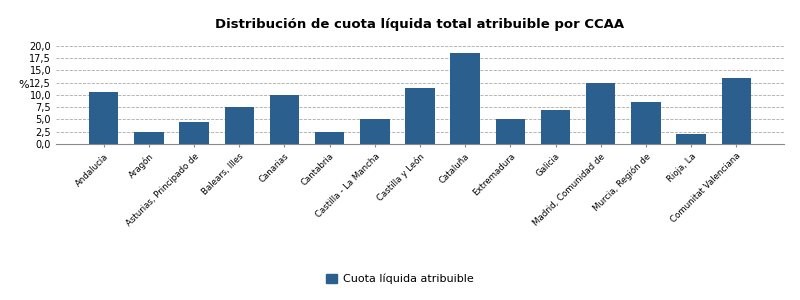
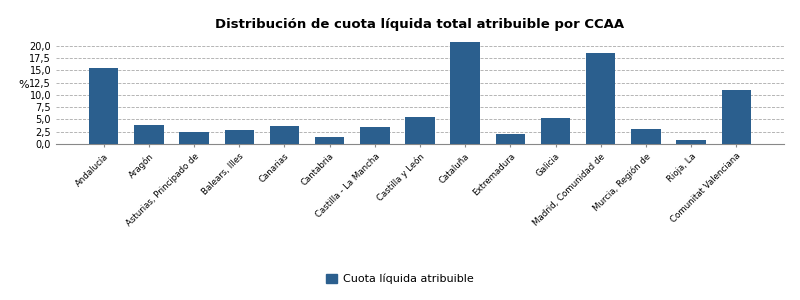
Andalucía: 10,5 -> 15,4
Aragón: 2,5 -> 3,8
Asturias, Principado de: 4,5 -> 2,4
Balears, Illes: 7,5 -> 2,9
Canarias: 10,0 -> 3,7
Cantabria: 2,5 -> 1,4
Castilla - La Mancha: 5,0 -> 3,4
Castilla y León: 11,5 -> 5,6
Cataluña: 18,5 -> 20,8
Extremadura: 5,0 -> 2,1
Galicia: 7,0 -> 5,3
Madrid, Comunidad de: 12,5 -> 18,5
Murcia, Región de: 8,5 -> 3,0
Rioja, La: 2,0 -> 0,8
Comunitat Valenciana: 13,5 -> 11,1
